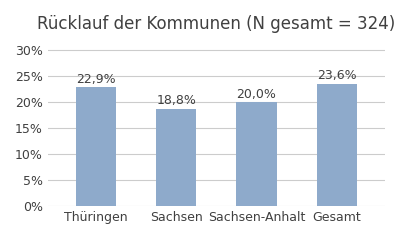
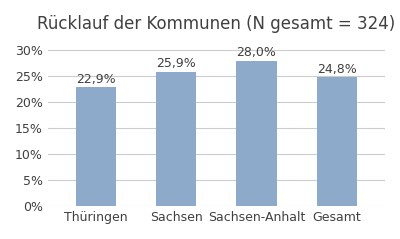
Sachsen: 18,8% -> 25,9%
Sachsen-Anhalt: 20,0% -> 28,0%
Gesamt: 23,6% -> 24,8%
